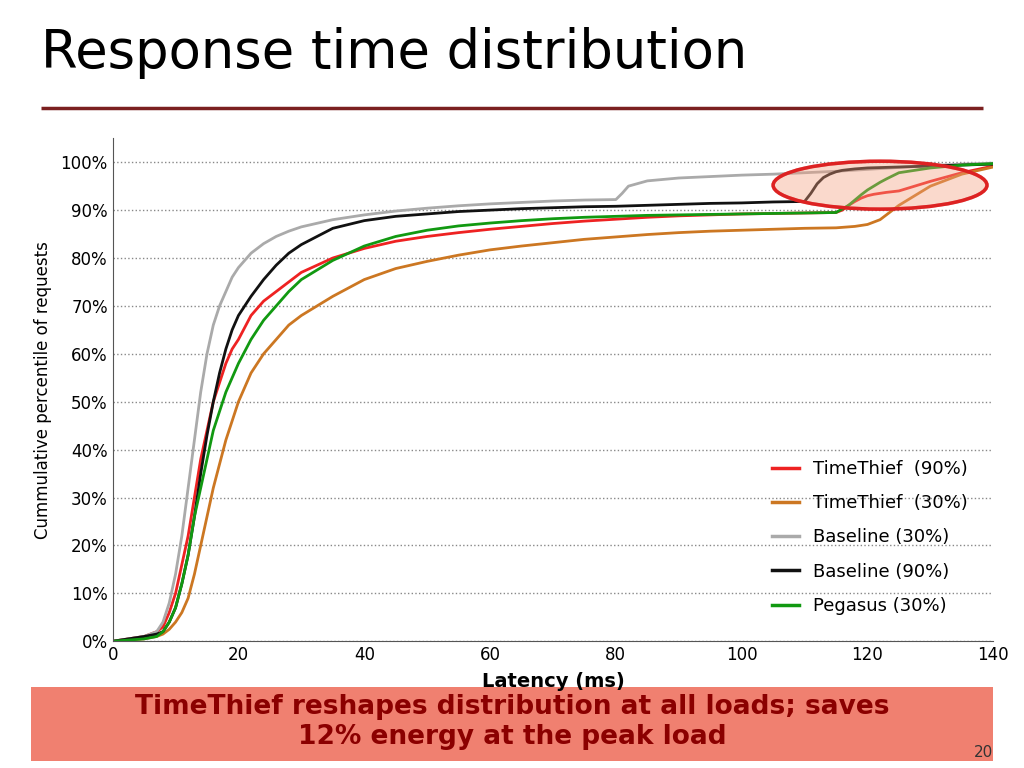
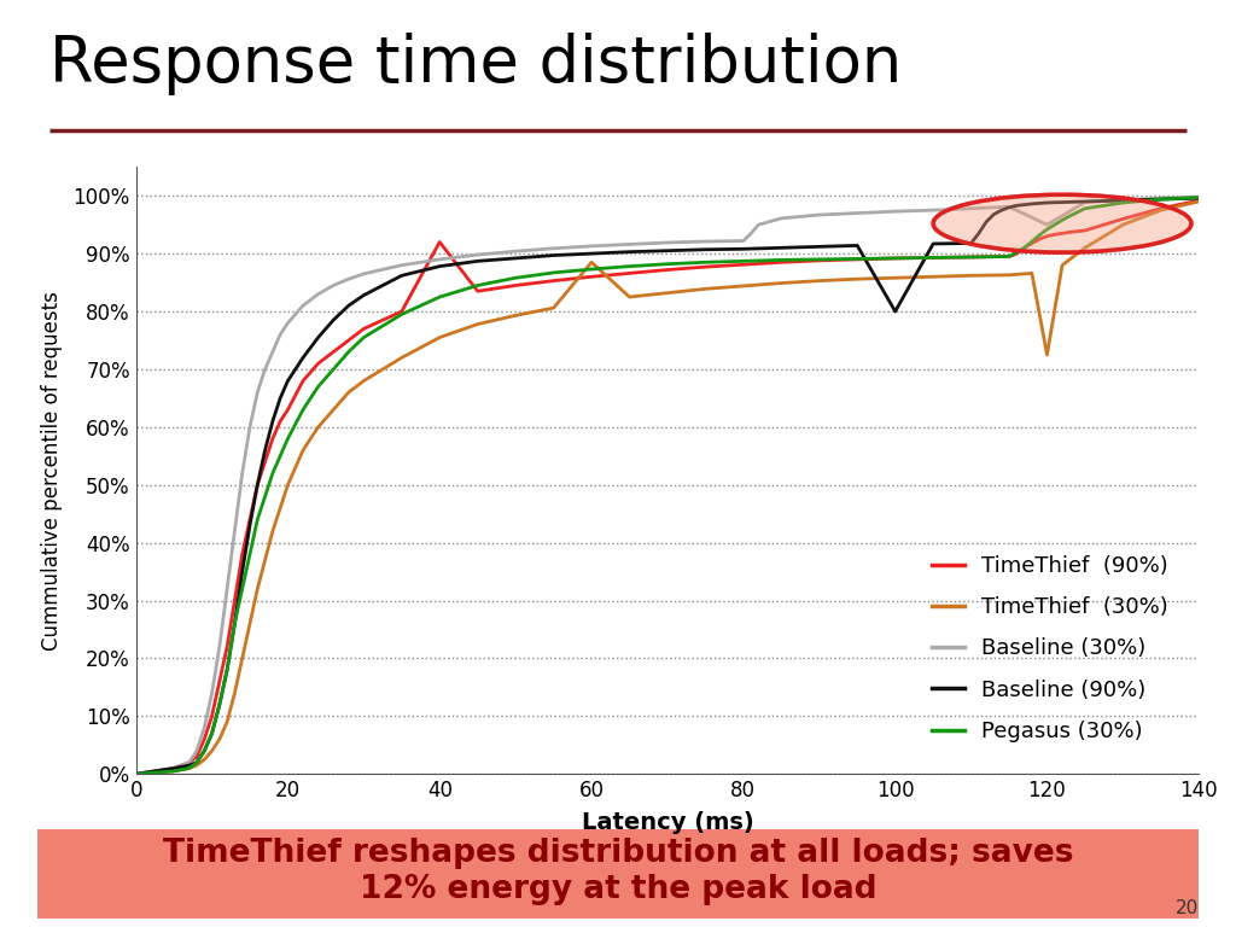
TimeThief (90%)/40: 82.0% -> 92.0%
TimeThief (30%)/60: 81.7% -> 88.5%
Baseline (90%)/100: 91.5% -> 80.0%
TimeThief (30%)/120: 87.0% -> 72.5%
Baseline (30%)/120: 98.5% -> 95.0%
